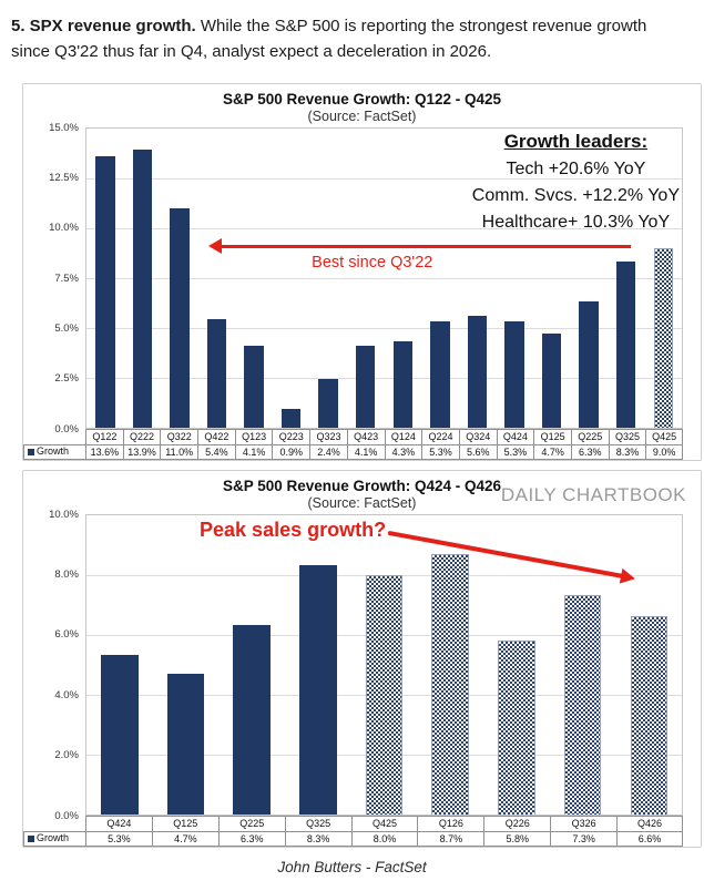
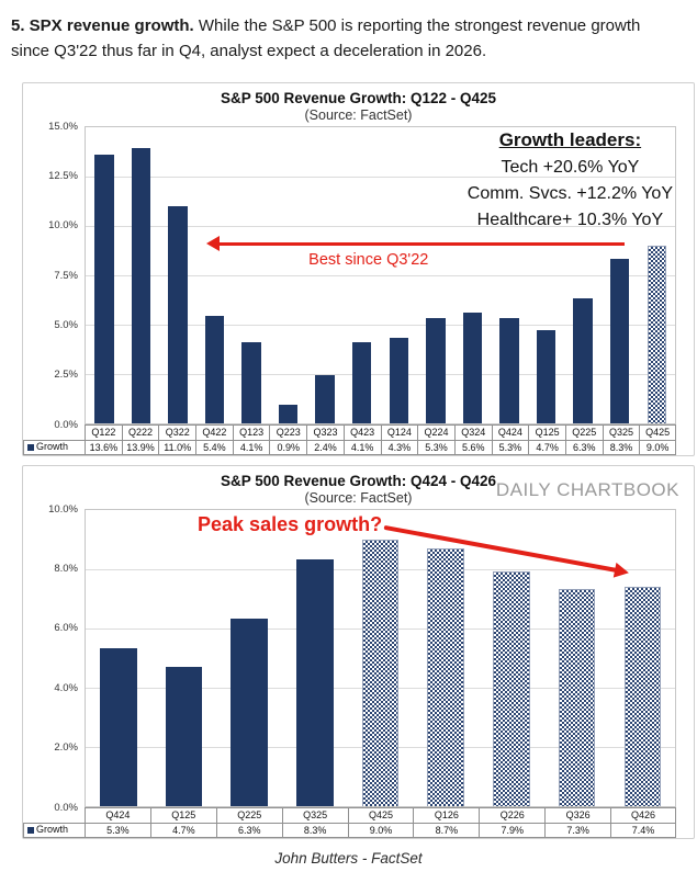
S&P 500 Revenue Growth: Q424 - Q426/Q425: 8.0% -> 9.0%
S&P 500 Revenue Growth: Q424 - Q426/Q226: 5.8% -> 7.9%
S&P 500 Revenue Growth: Q424 - Q426/Q426: 6.6% -> 7.4%
